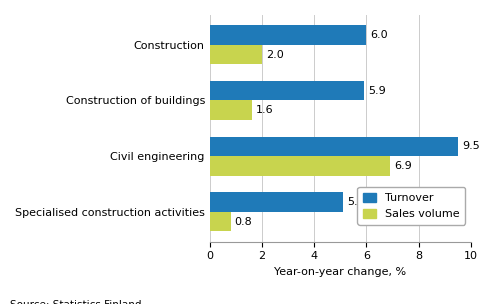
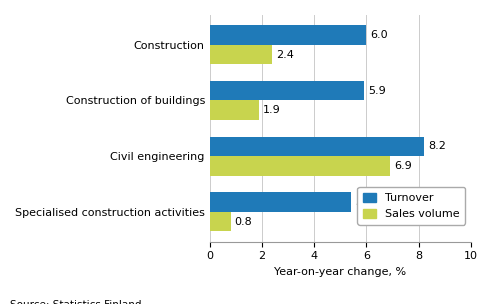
Sales volume/Construction: 2.0 -> 2.4
Sales volume/Construction of buildings: 1.6 -> 1.9
Turnover/Civil engineering: 9.5 -> 8.2
Turnover/Specialised construction activities: 5.1 -> 5.4
